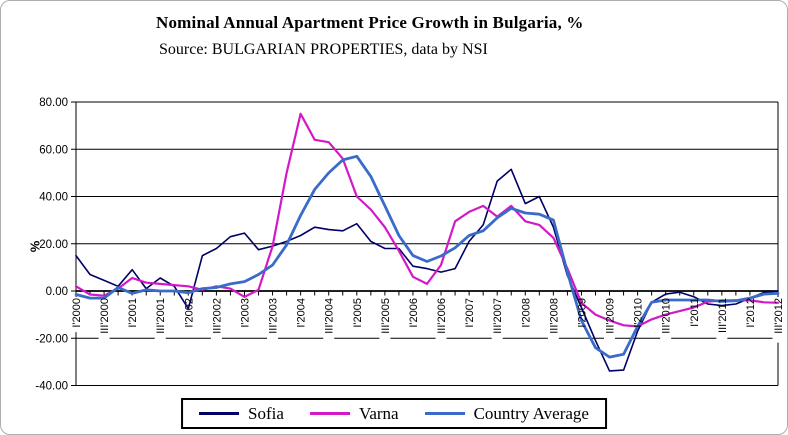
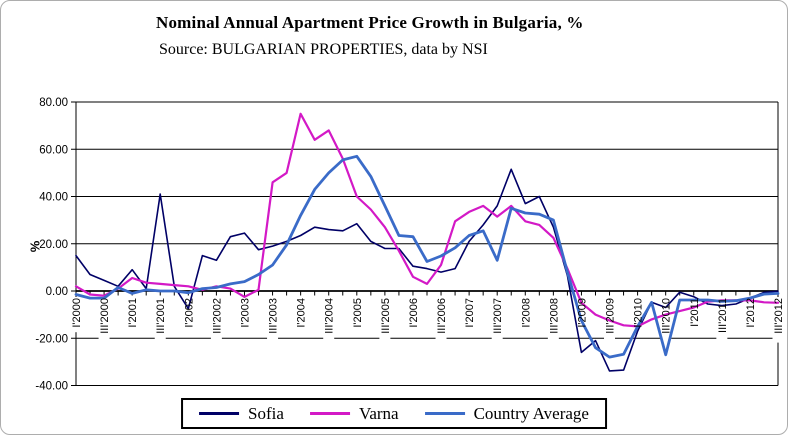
Sofia/III'2001: 6 -> 41
Sofia/III'2002: 18 -> 13
Varna/III'2003: 19 -> 46
Varna/III'2004: 63 -> 68
Country Average/I'2006: 15 -> 23
Sofia/III'2007: 46 -> 36
Country Average/III'2007: 31 -> 13
Sofia/I'2009: -7 -> -26
Sofia/III'2010: -1 -> -7
Country Average/III'2010: -4 -> -27
